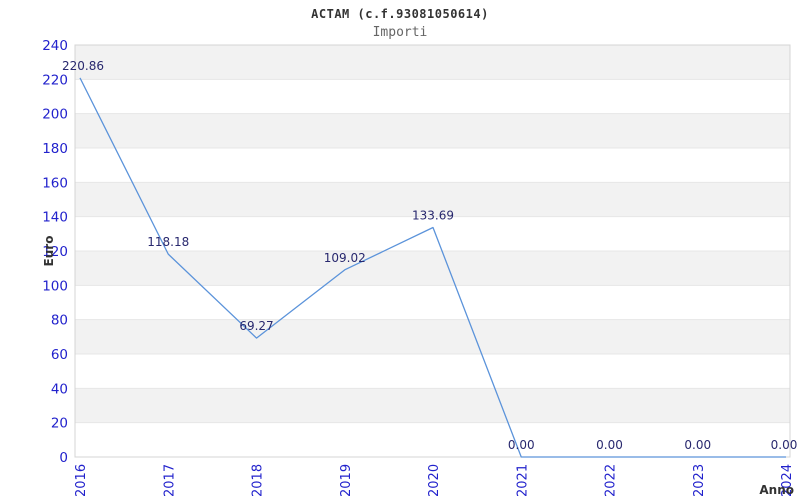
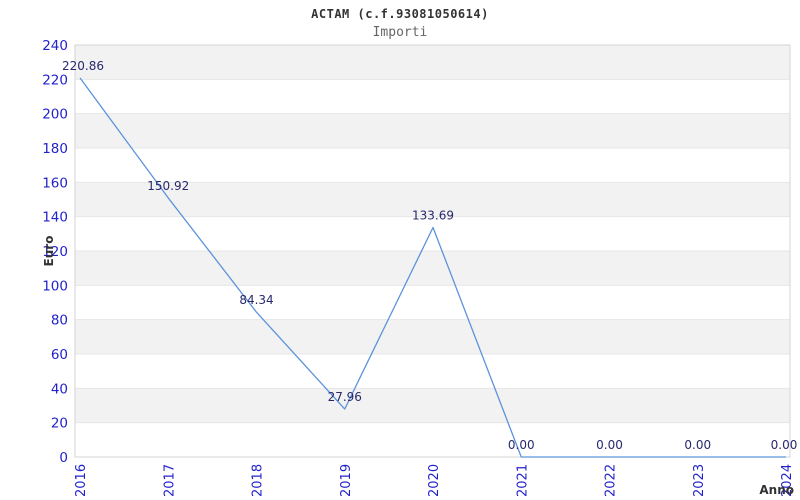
2017: 118.18 -> 150.92
2018: 69.27 -> 84.34
2019: 109.02 -> 27.96
